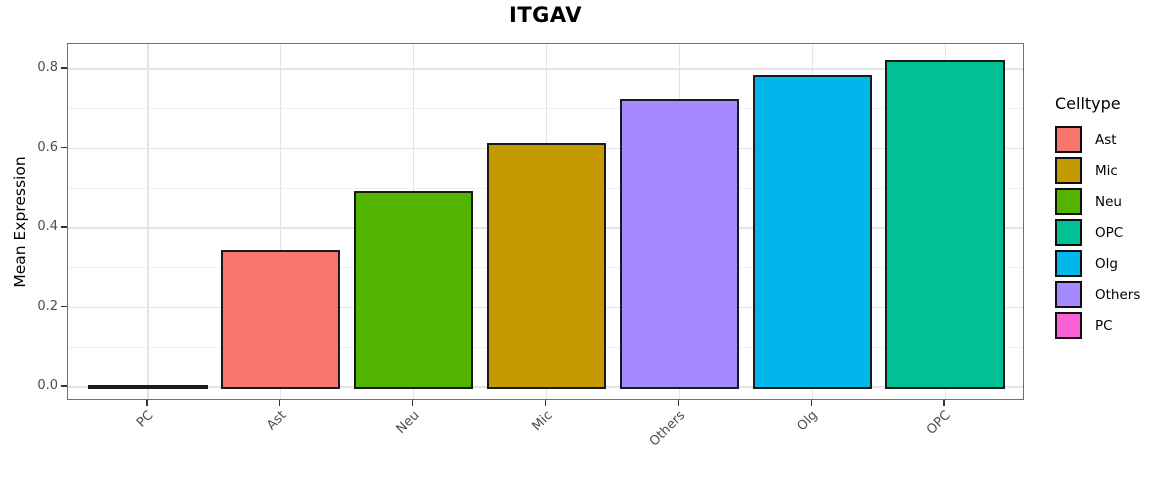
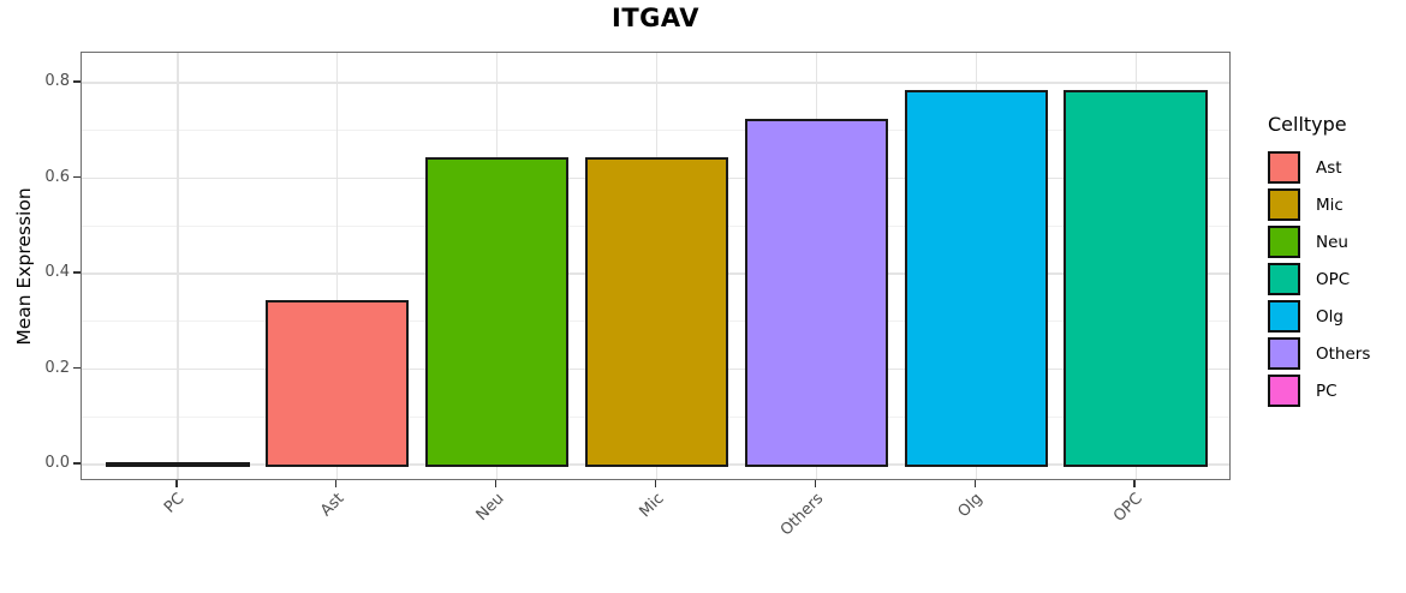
Neu: 0.49 -> 0.64
Mic: 0.61 -> 0.64
OPC: 0.82 -> 0.78
